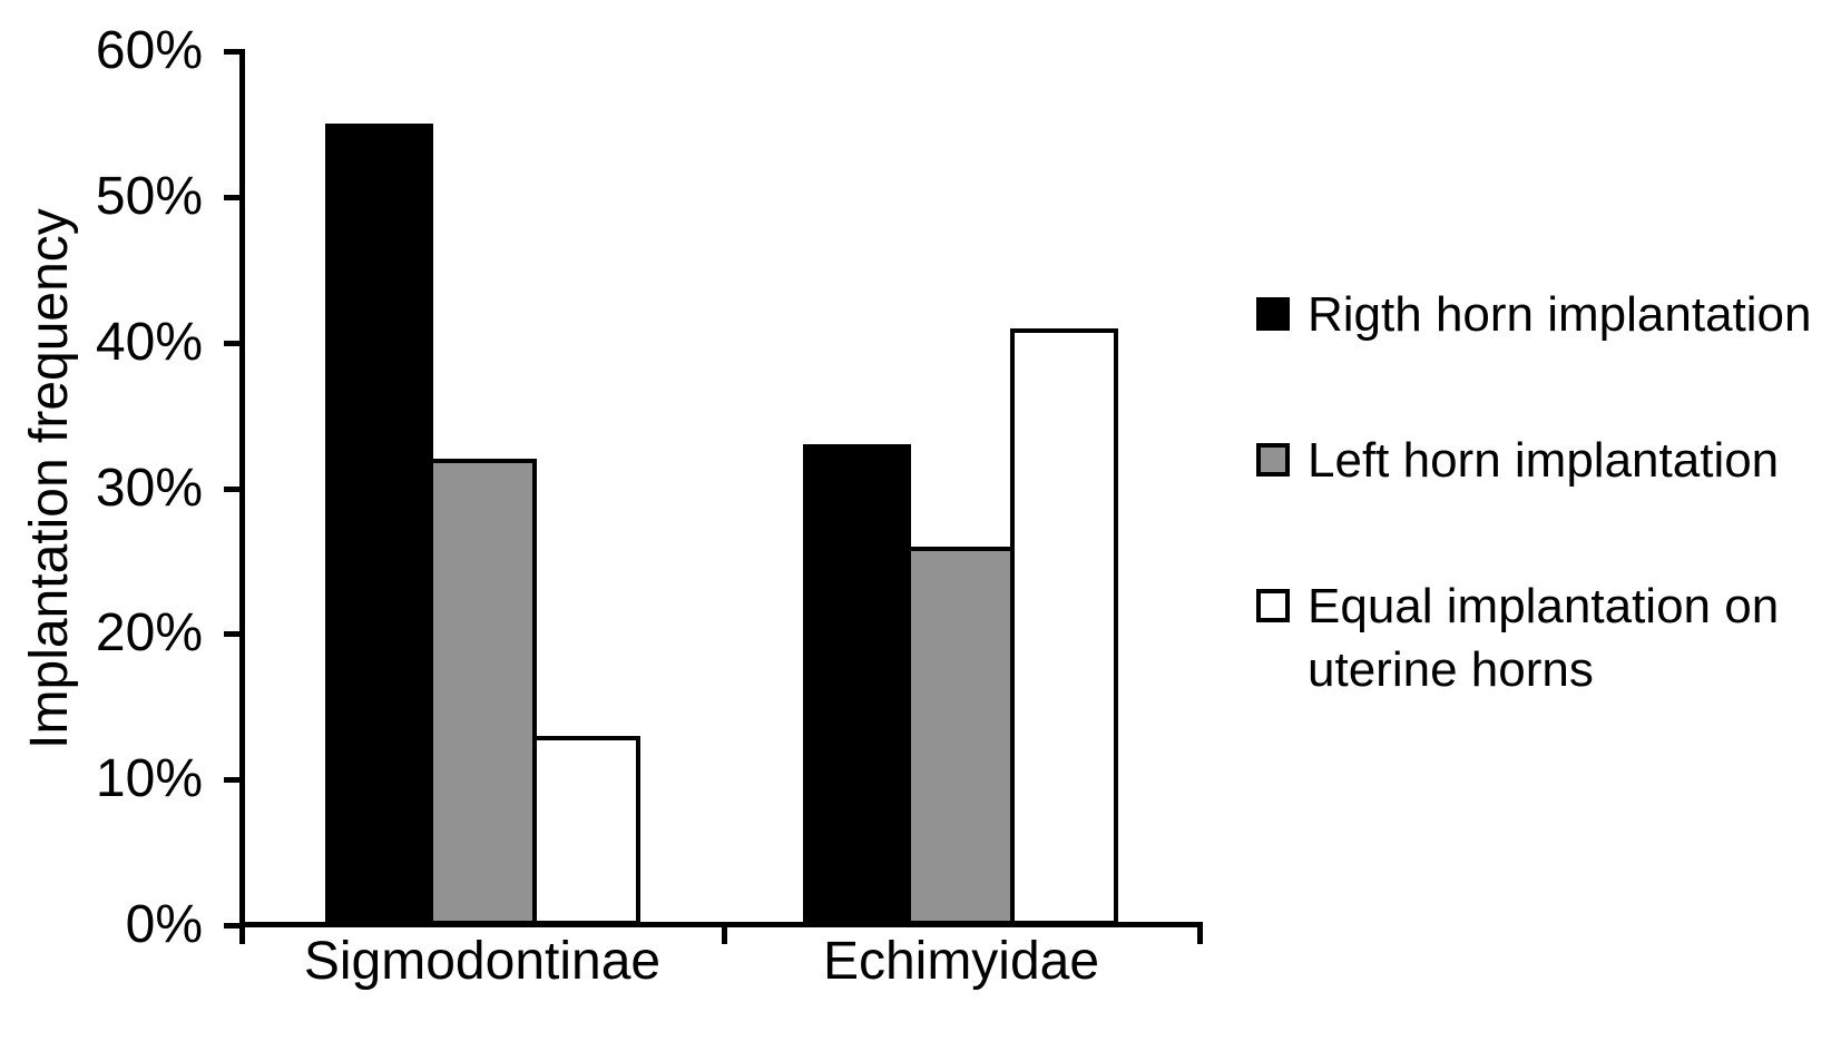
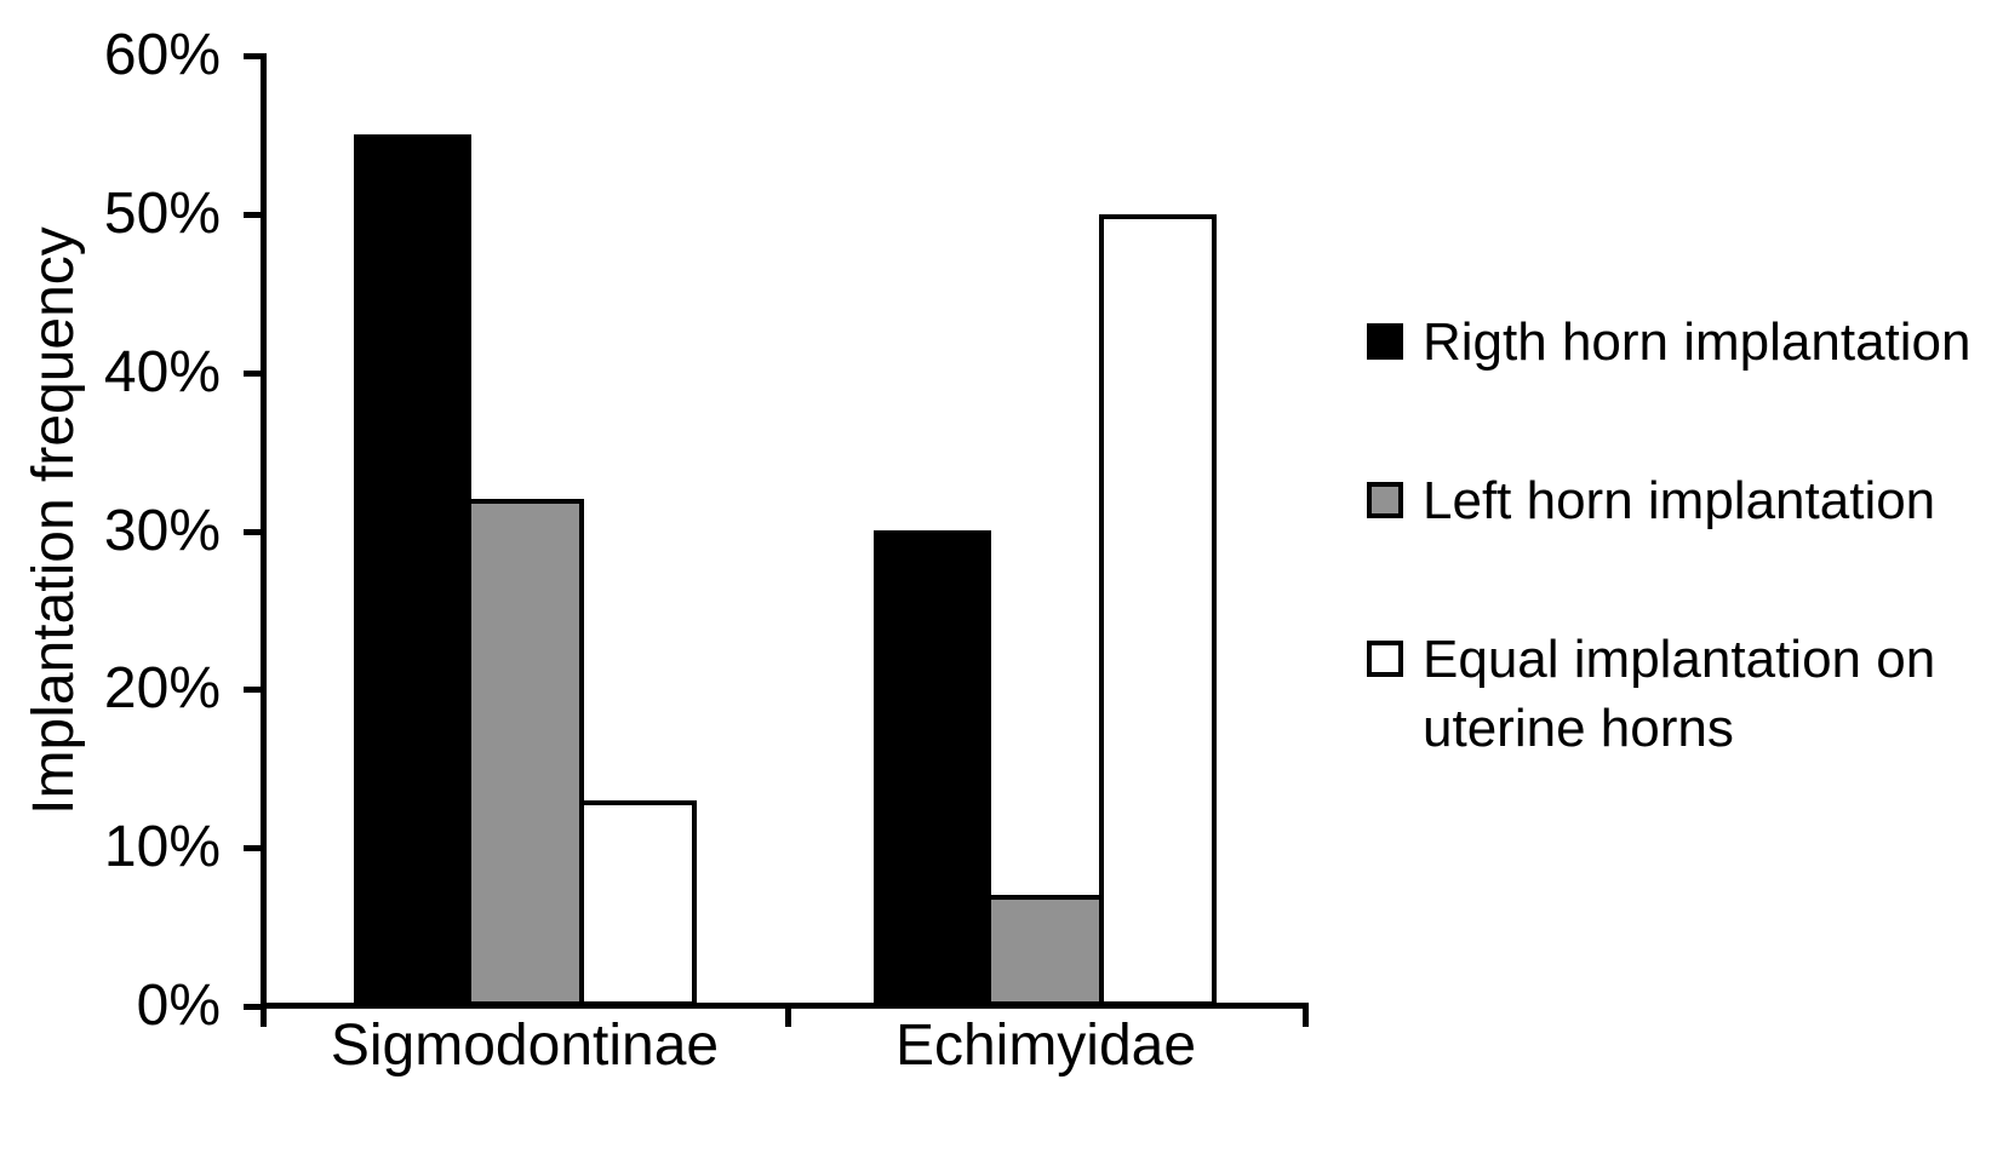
Rigth horn implantation/Echimyidae: 33% -> 30%
Left horn implantation/Echimyidae: 26% -> 7%
Equal implantation on uterine horns/Echimyidae: 41% -> 50%
